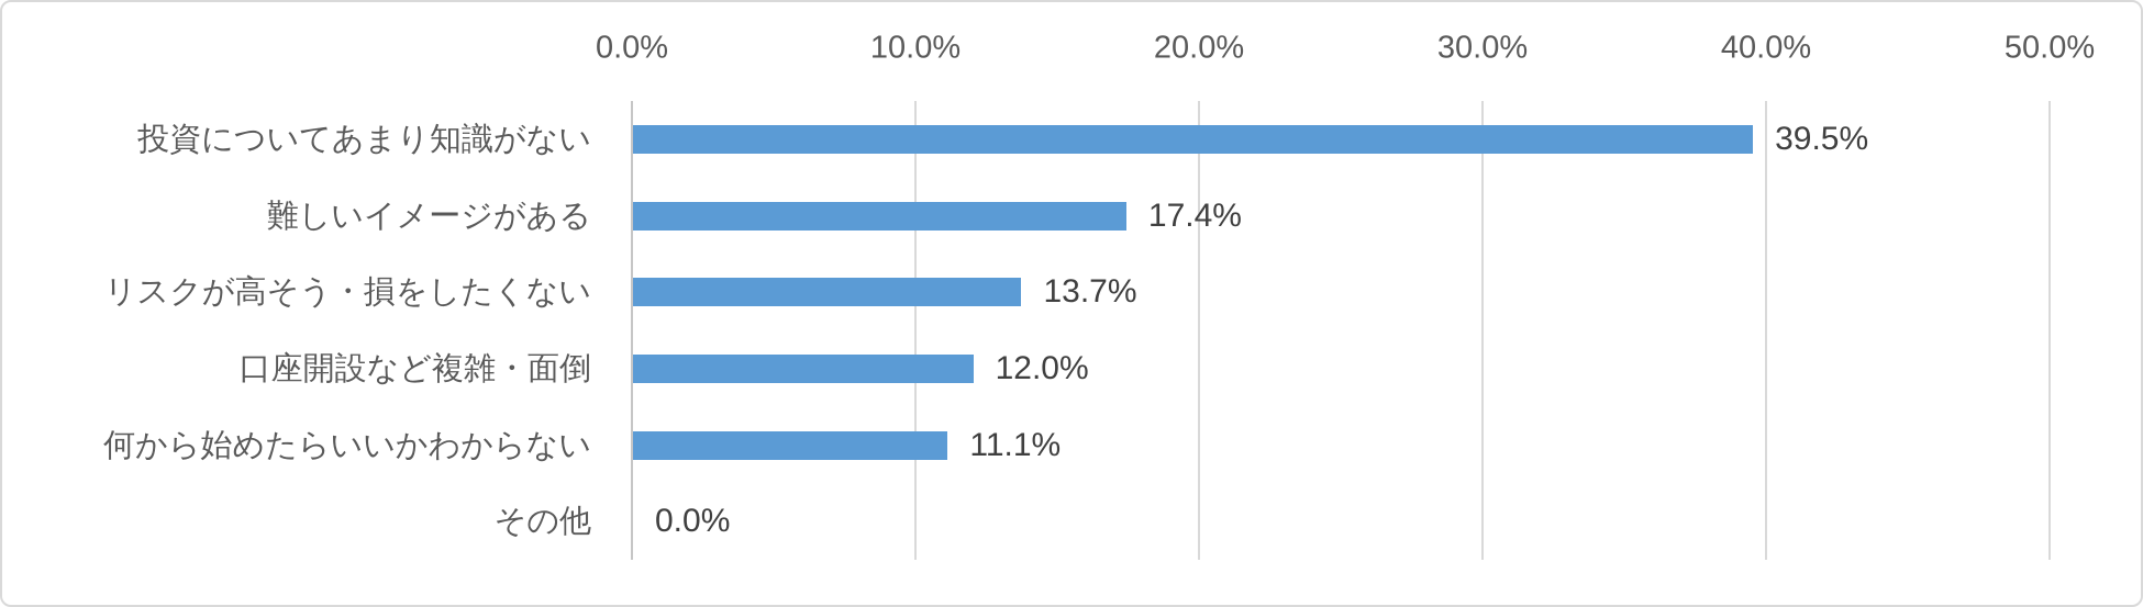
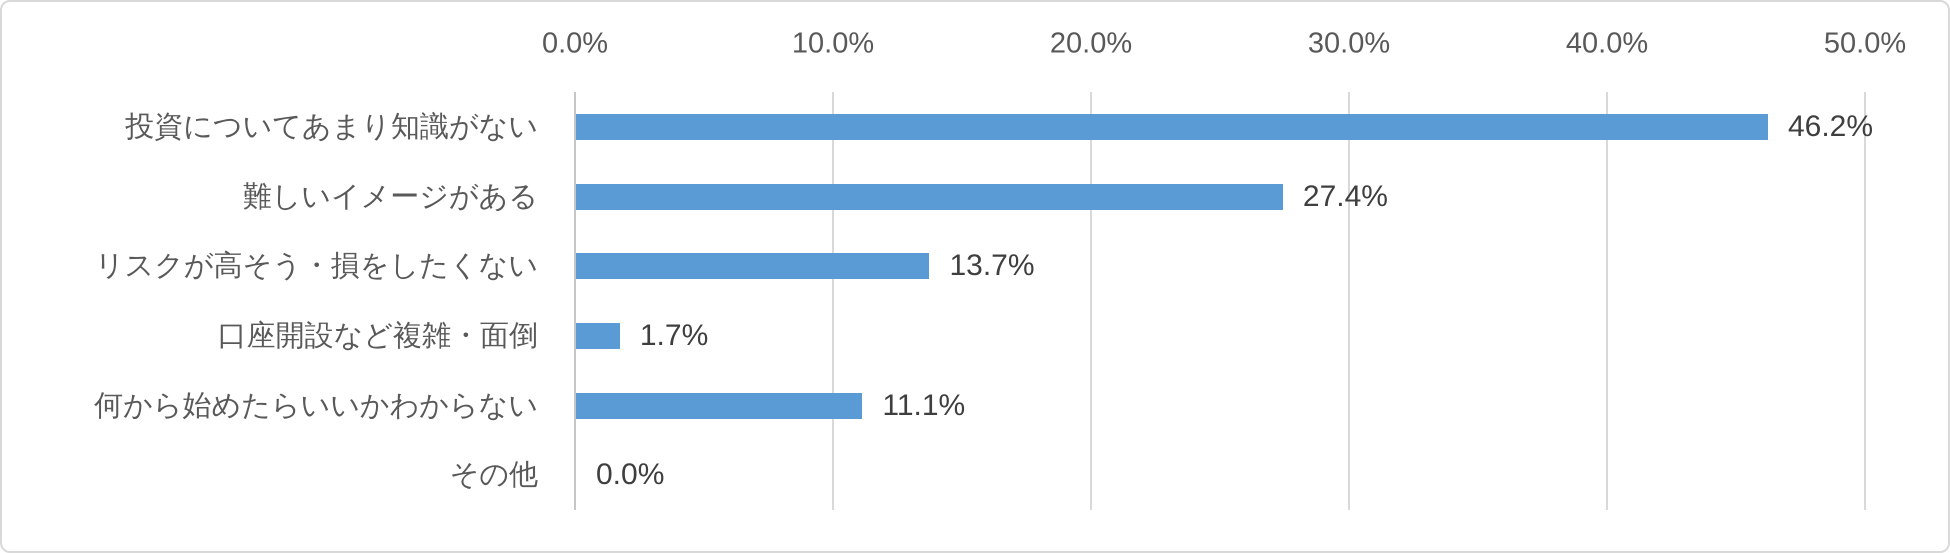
投資についてあまり知識がない: 39.5% -> 46.2%
難しいイメージがある: 17.4% -> 27.4%
口座開設など複雑・面倒: 12.0% -> 1.7%
